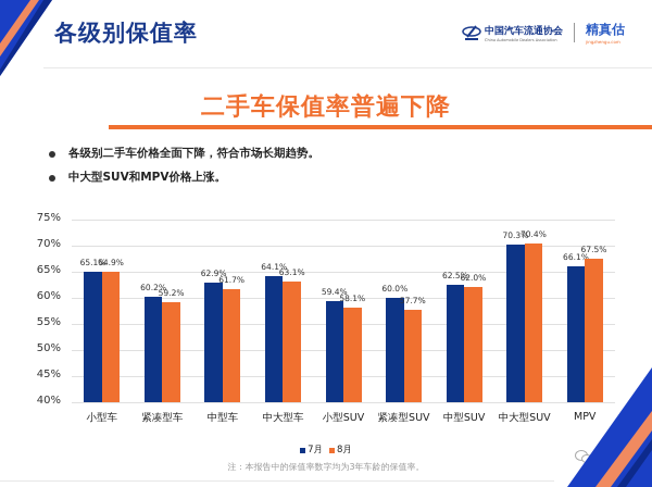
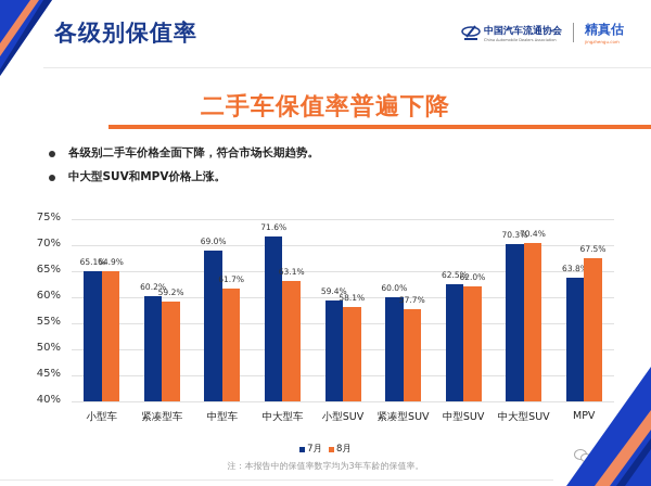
7月/中型车: 62.9% -> 69.0%
7月/中大型车: 64.1% -> 71.6%
7月/MPV: 66.1% -> 63.8%
